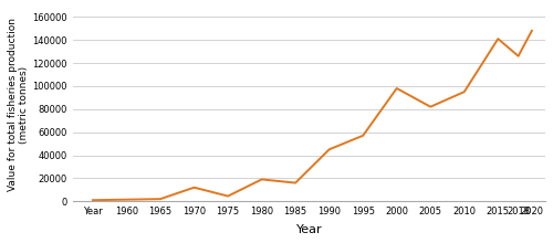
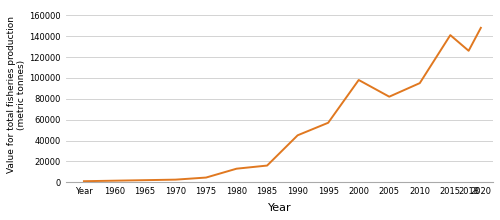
1970: 12000 -> 2000
1980: 19000 -> 13000
